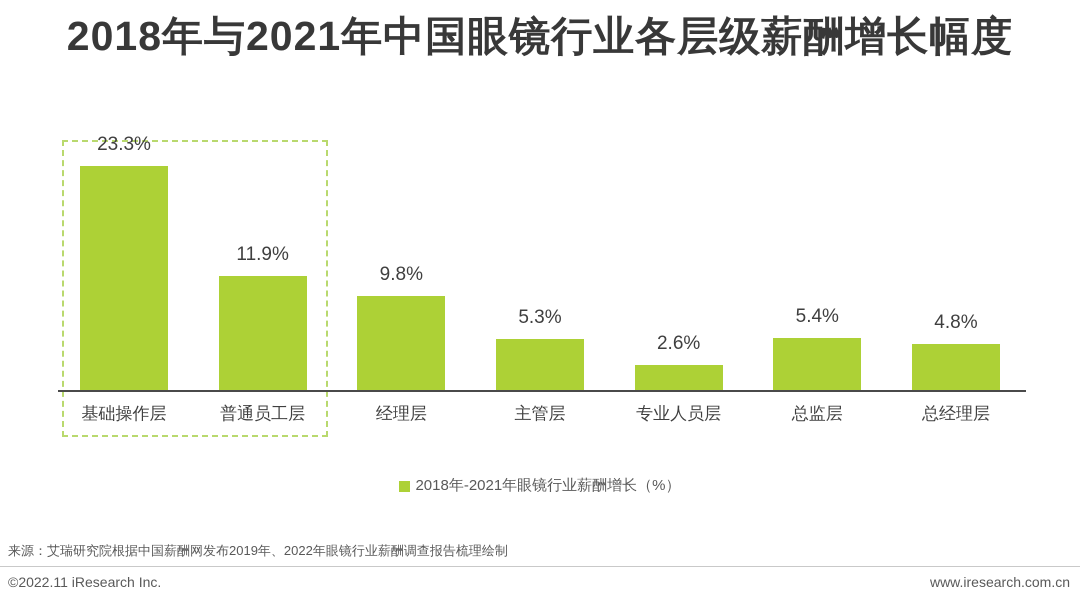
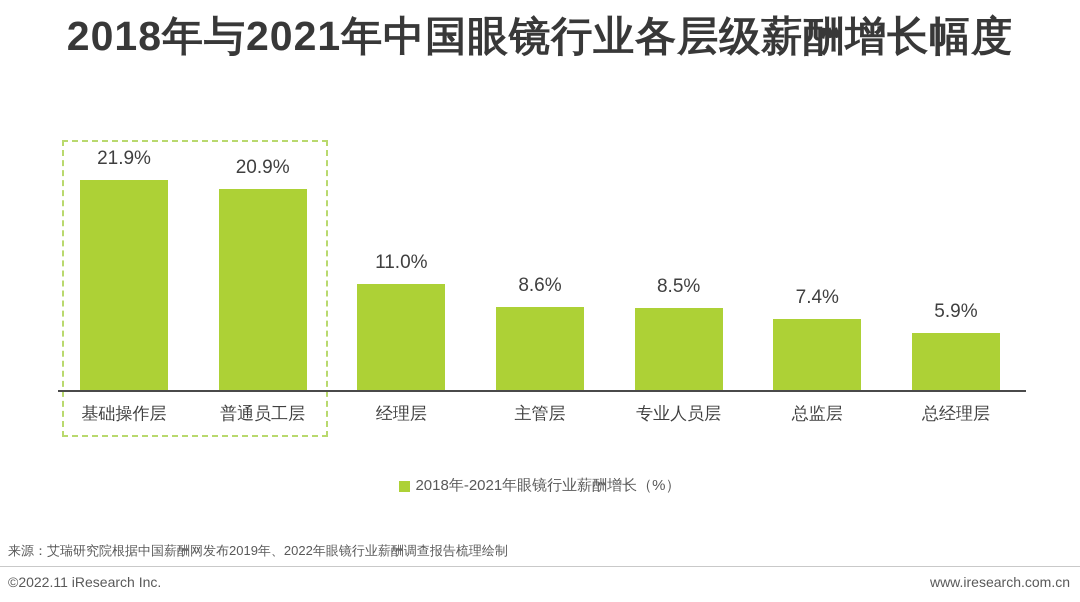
基础操作层: 23.3% -> 21.9%
普通员工层: 11.9% -> 20.9%
经理层: 9.8% -> 11.0%
主管层: 5.3% -> 8.6%
专业人员层: 2.6% -> 8.5%
总监层: 5.4% -> 7.4%
总经理层: 4.8% -> 5.9%
